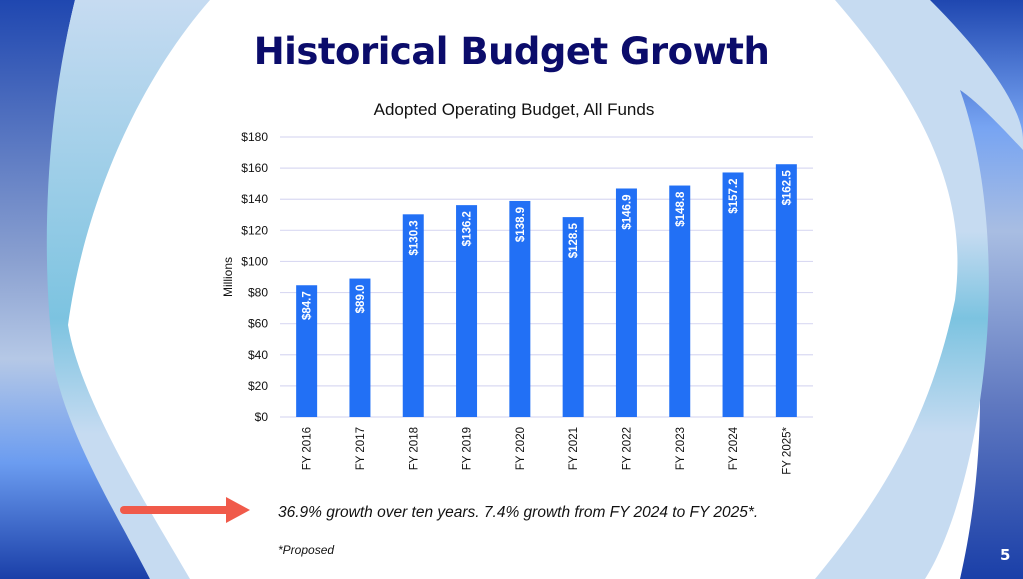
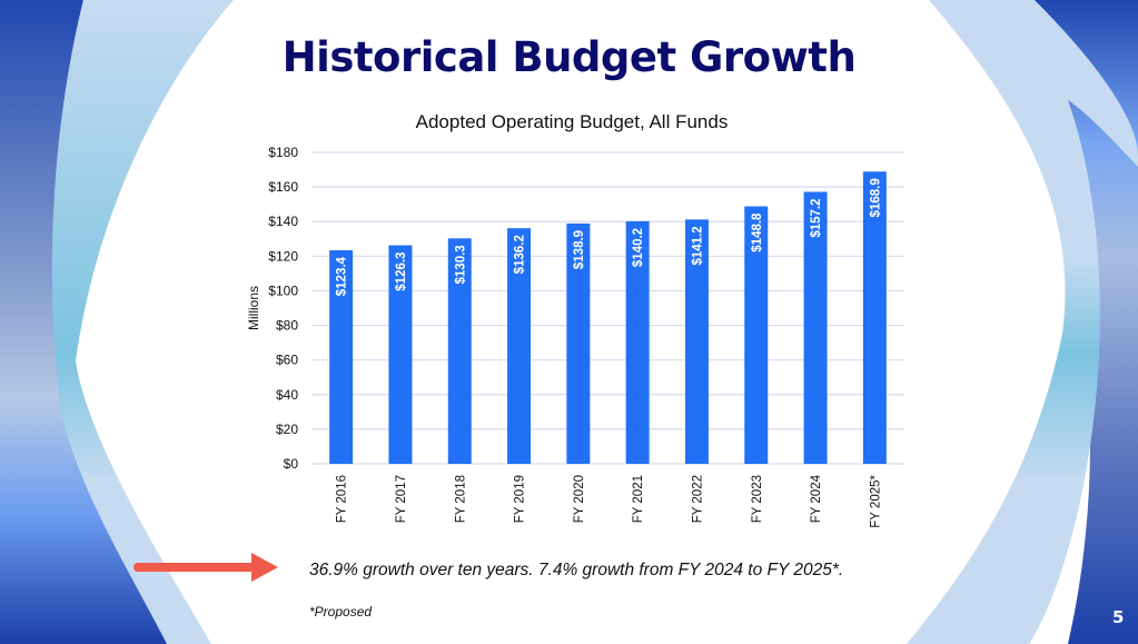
FY 2016: $84.7 -> $123.4
FY 2017: $89.0 -> $126.3
FY 2021: $128.5 -> $140.2
FY 2022: $146.9 -> $141.2
FY 2025*: $162.5 -> $168.9
